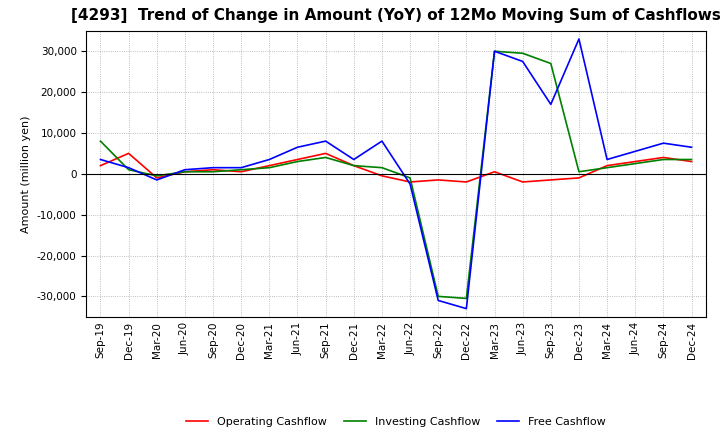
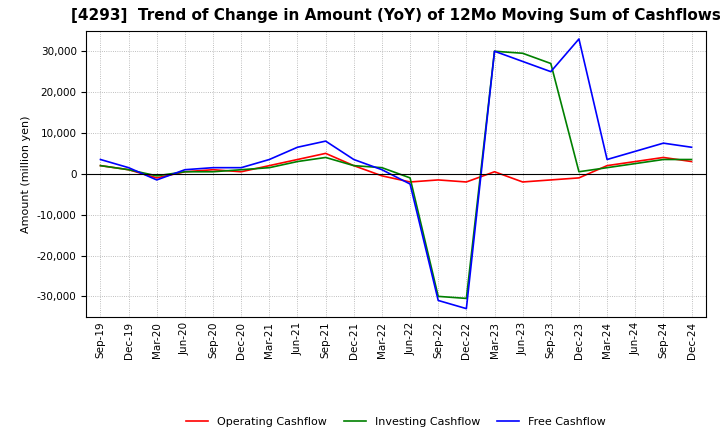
Investing Cashflow/Sep-19: 8,000 -> 2,000
Operating Cashflow/Dec-19: 5,000 -> 1,000
Free Cashflow/Mar-22: 8,000 -> 1,000
Free Cashflow/Sep-23: 17,000 -> 25,000
